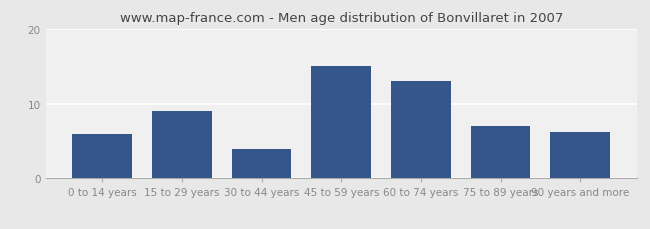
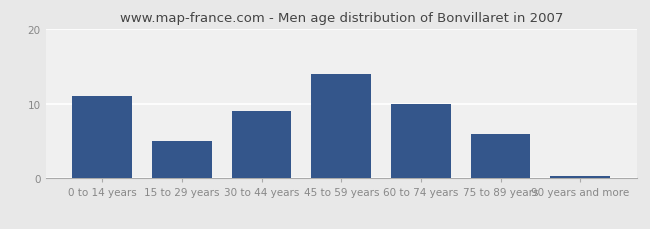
0 to 14 years: 6.0 -> 11.0
15 to 29 years: 9.0 -> 5.0
30 to 44 years: 4.0 -> 9.0
45 to 59 years: 15.0 -> 14.0
60 to 74 years: 13.0 -> 10.0
75 to 89 years: 7.0 -> 6.0
90 years and more: 6.2 -> 0.3
